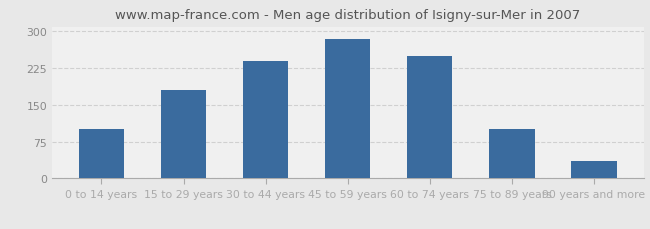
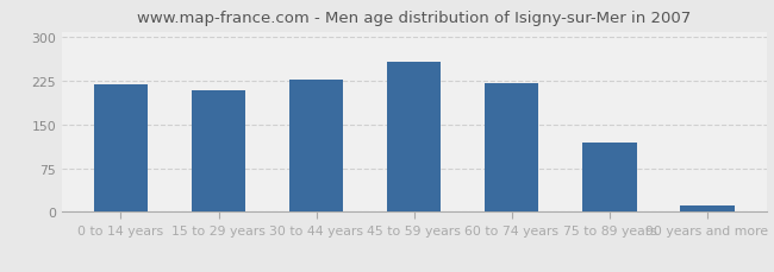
0 to 14 years: 100 -> 220
15 to 29 years: 180 -> 210
30 to 44 years: 240 -> 228
45 to 59 years: 285 -> 258
60 to 74 years: 250 -> 222
75 to 89 years: 100 -> 120
90 years and more: 35 -> 12
